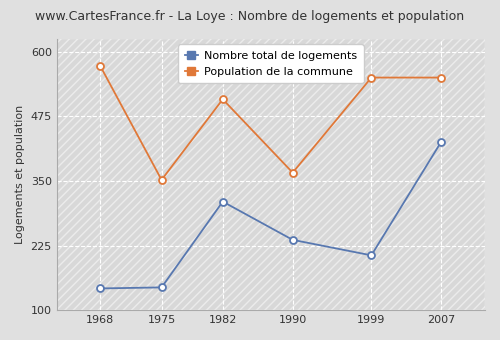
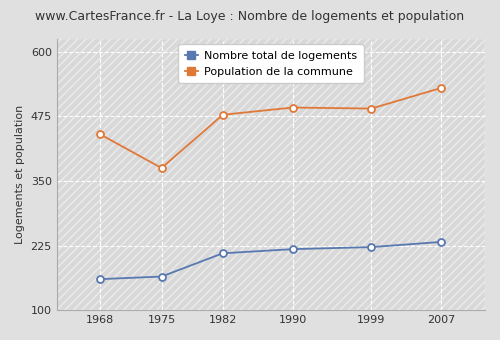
Nombre total de logements/1968: 142 -> 160
Population de la commune/1968: 572 -> 440
Nombre total de logements/1975: 144 -> 165
Population de la commune/1975: 352 -> 375
Nombre total de logements/1982: 310 -> 210
Population de la commune/1982: 508 -> 478
Nombre total de logements/1990: 236 -> 218
Population de la commune/1990: 366 -> 492
Nombre total de logements/1999: 206 -> 222
Population de la commune/1999: 550 -> 490
Nombre total de logements/2007: 426 -> 232
Population de la commune/2007: 550 -> 530
